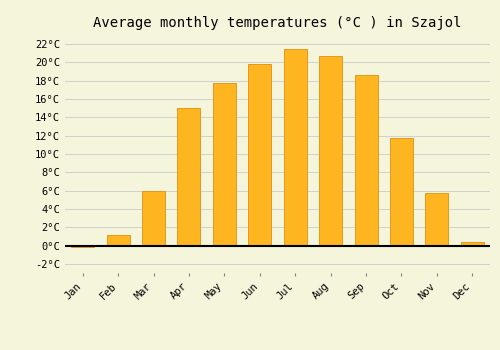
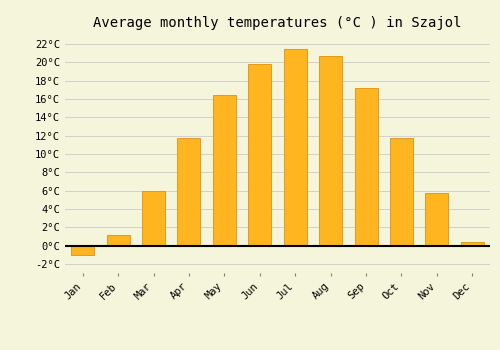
Jan: -0.2°C -> -1.0°C
Apr: 15.0°C -> 11.7°C
May: 17.8°C -> 16.5°C
Sep: 18.6°C -> 17.2°C
